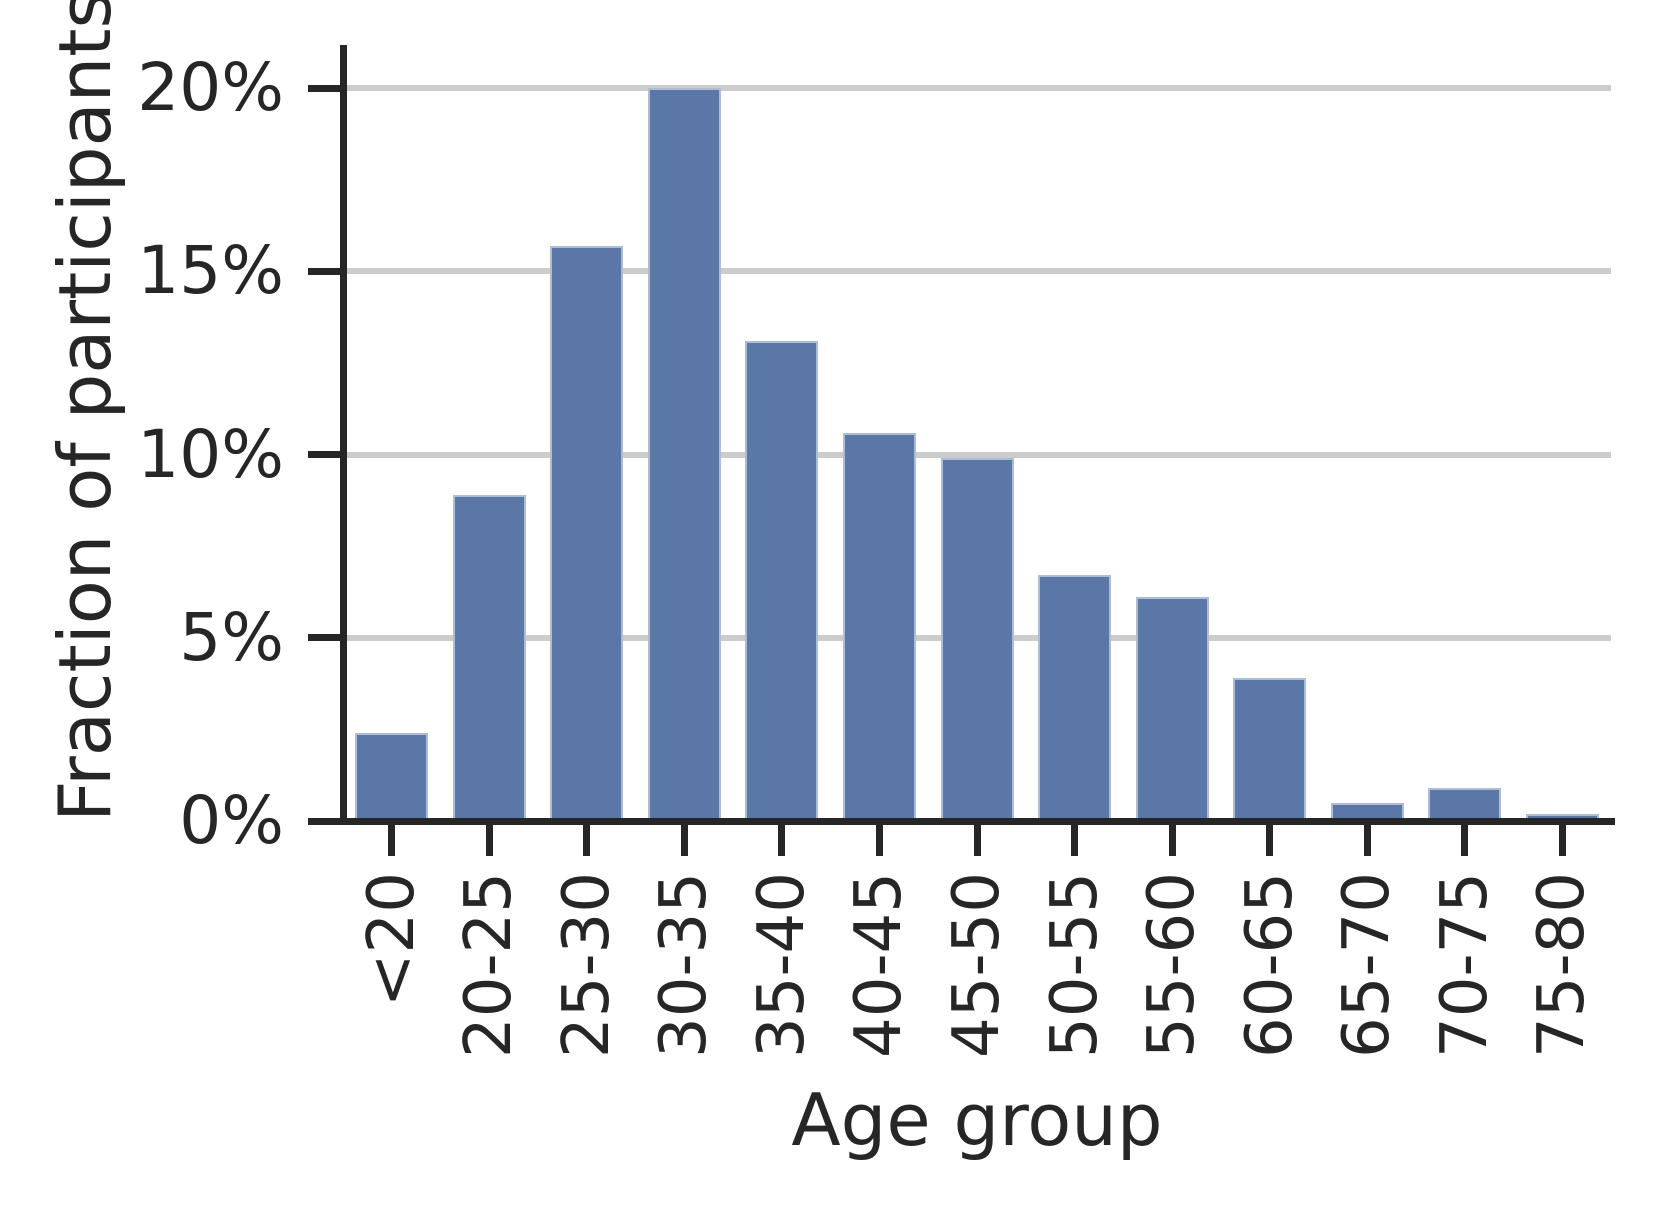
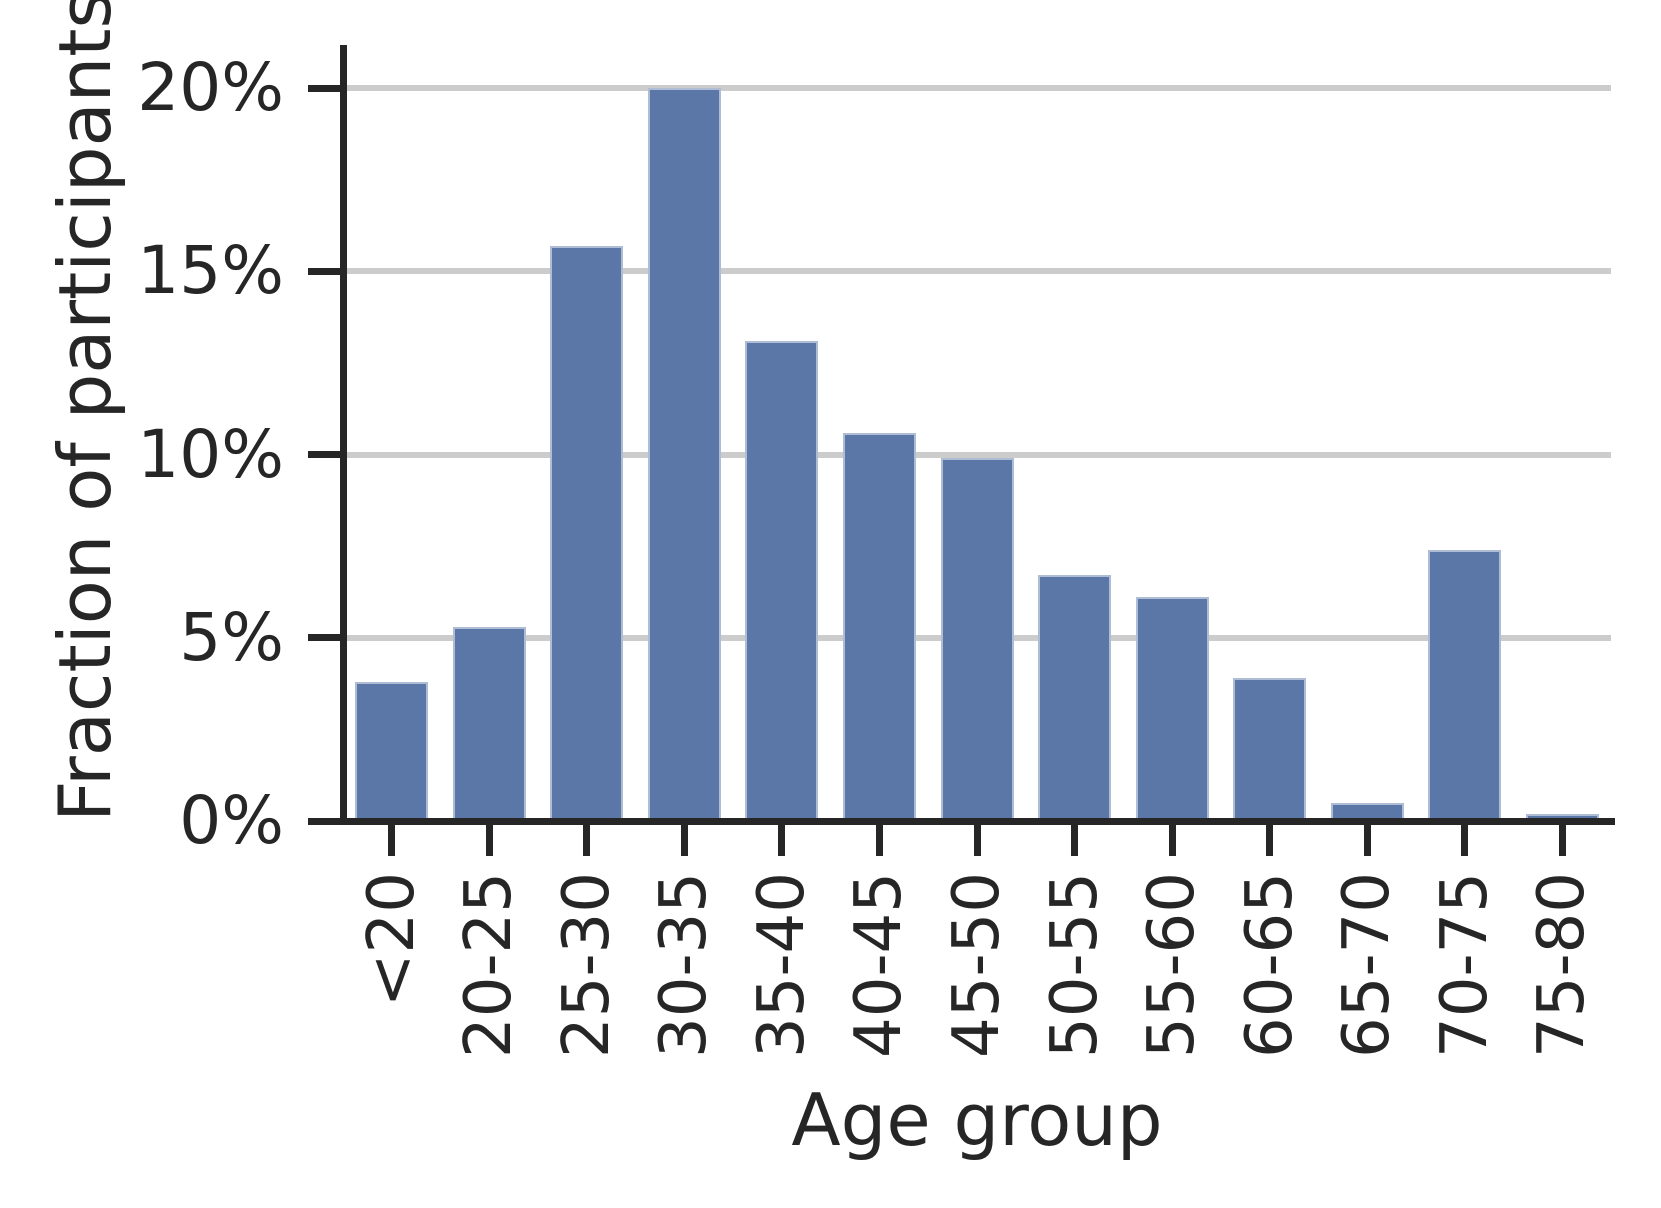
<20: 2.4% -> 3.8%
20-25: 8.9% -> 5.3%
70-75: 0.9% -> 7.4%
